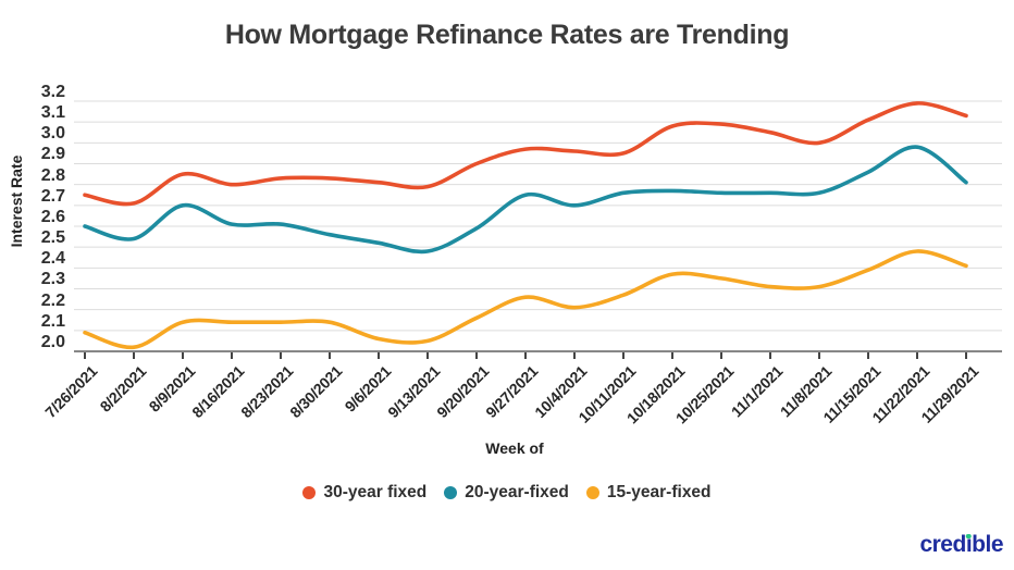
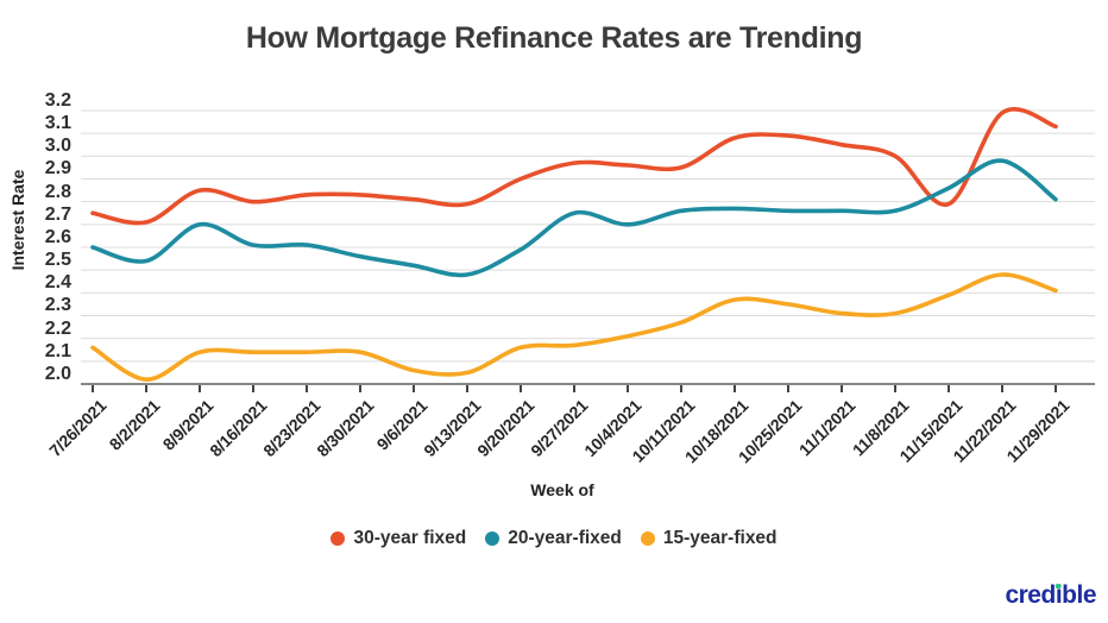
15-year-fixed/7/26/2021: 2.09 -> 2.16
15-year-fixed/9/27/2021: 2.26 -> 2.17
30-year fixed/11/15/2021: 3.11 -> 2.79
